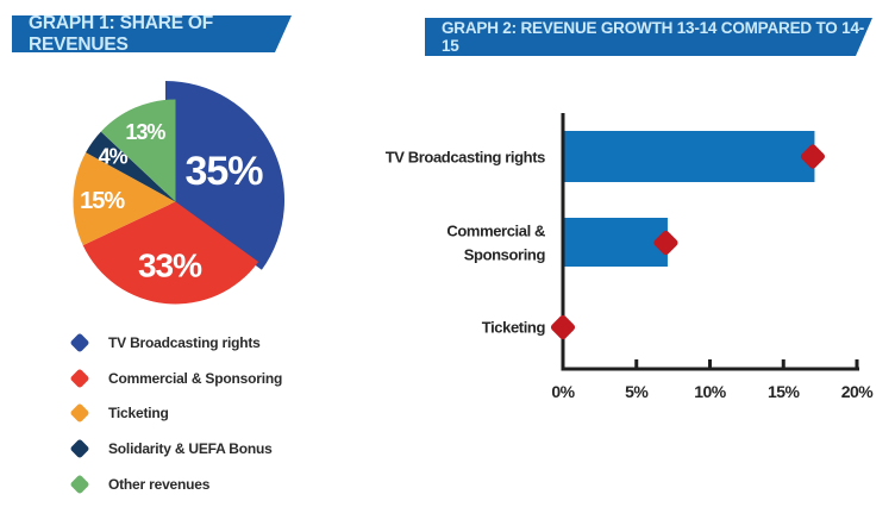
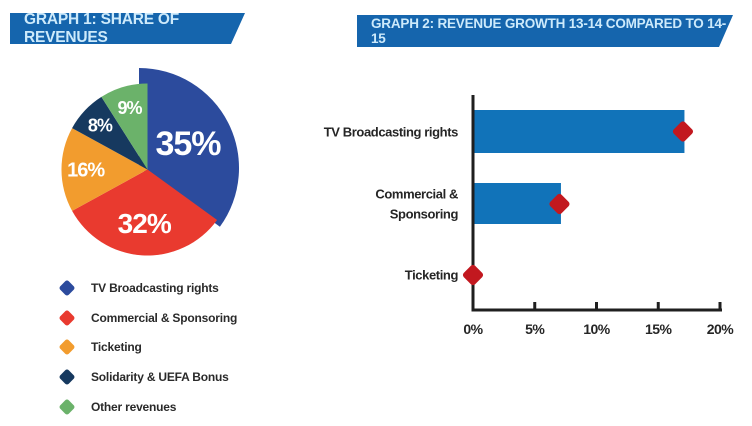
GRAPH 1: SHARE OF REVENUES/Commercial & Sponsoring: 33% -> 32%
GRAPH 1: SHARE OF REVENUES/Ticketing: 15% -> 16%
GRAPH 1: SHARE OF REVENUES/Solidarity & UEFA Bonus: 4% -> 8%
GRAPH 1: SHARE OF REVENUES/Other revenues: 13% -> 9%
